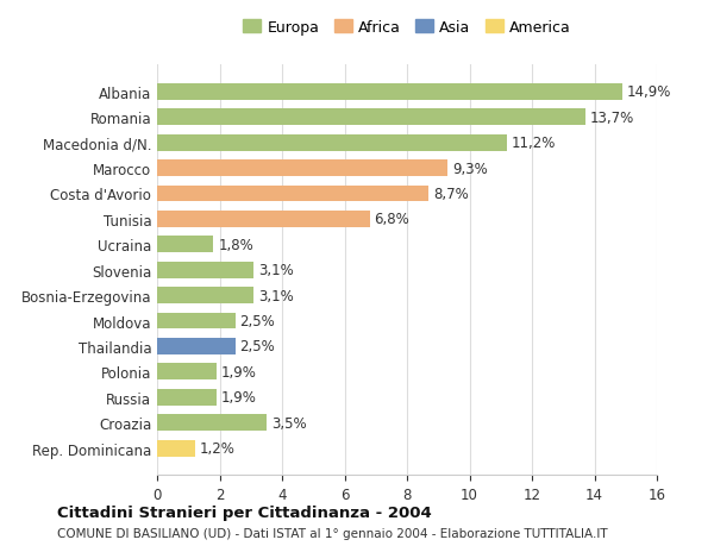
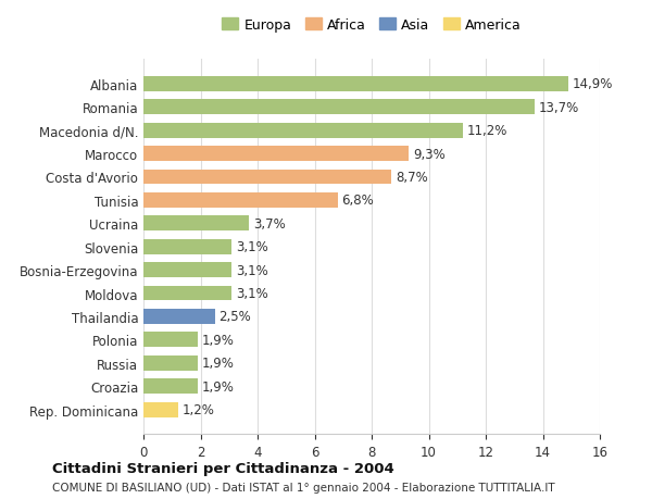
Ucraina: 1,8% -> 3,7%
Moldova: 2,5% -> 3,1%
Croazia: 3,5% -> 1,9%
